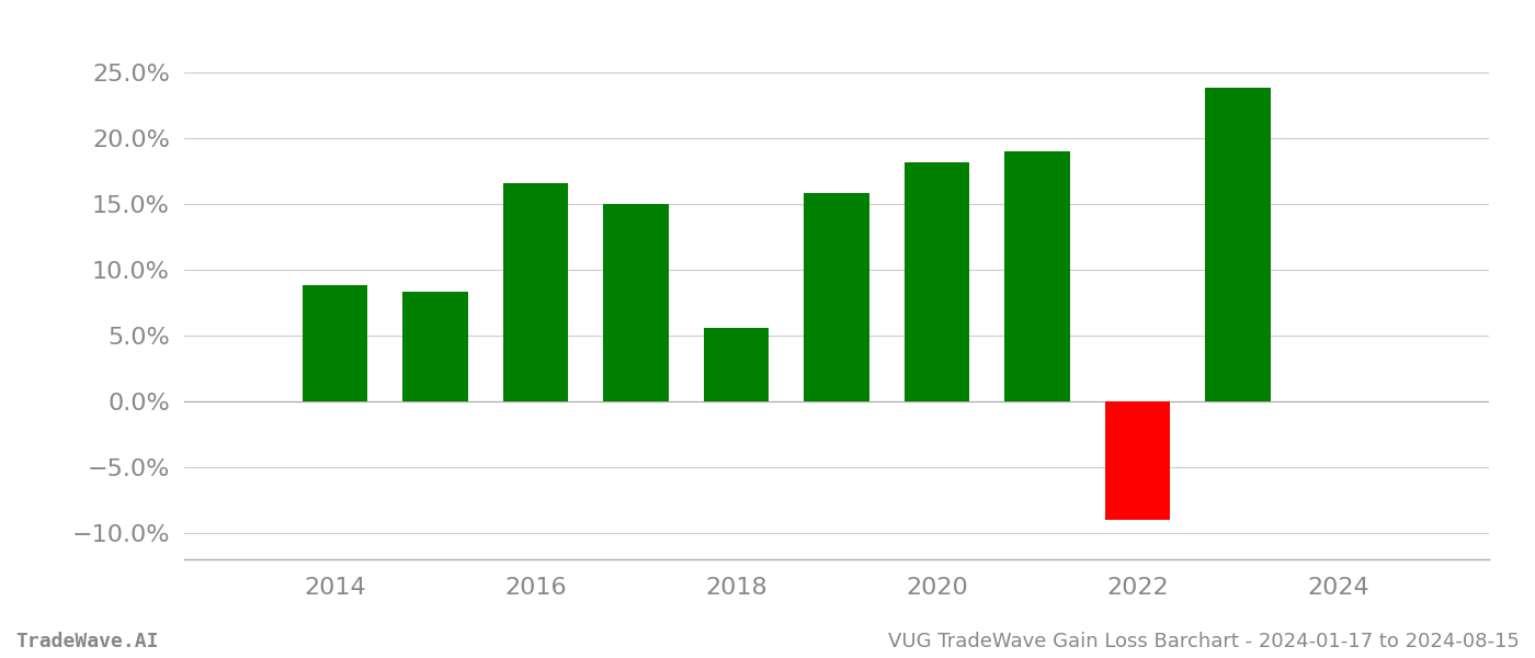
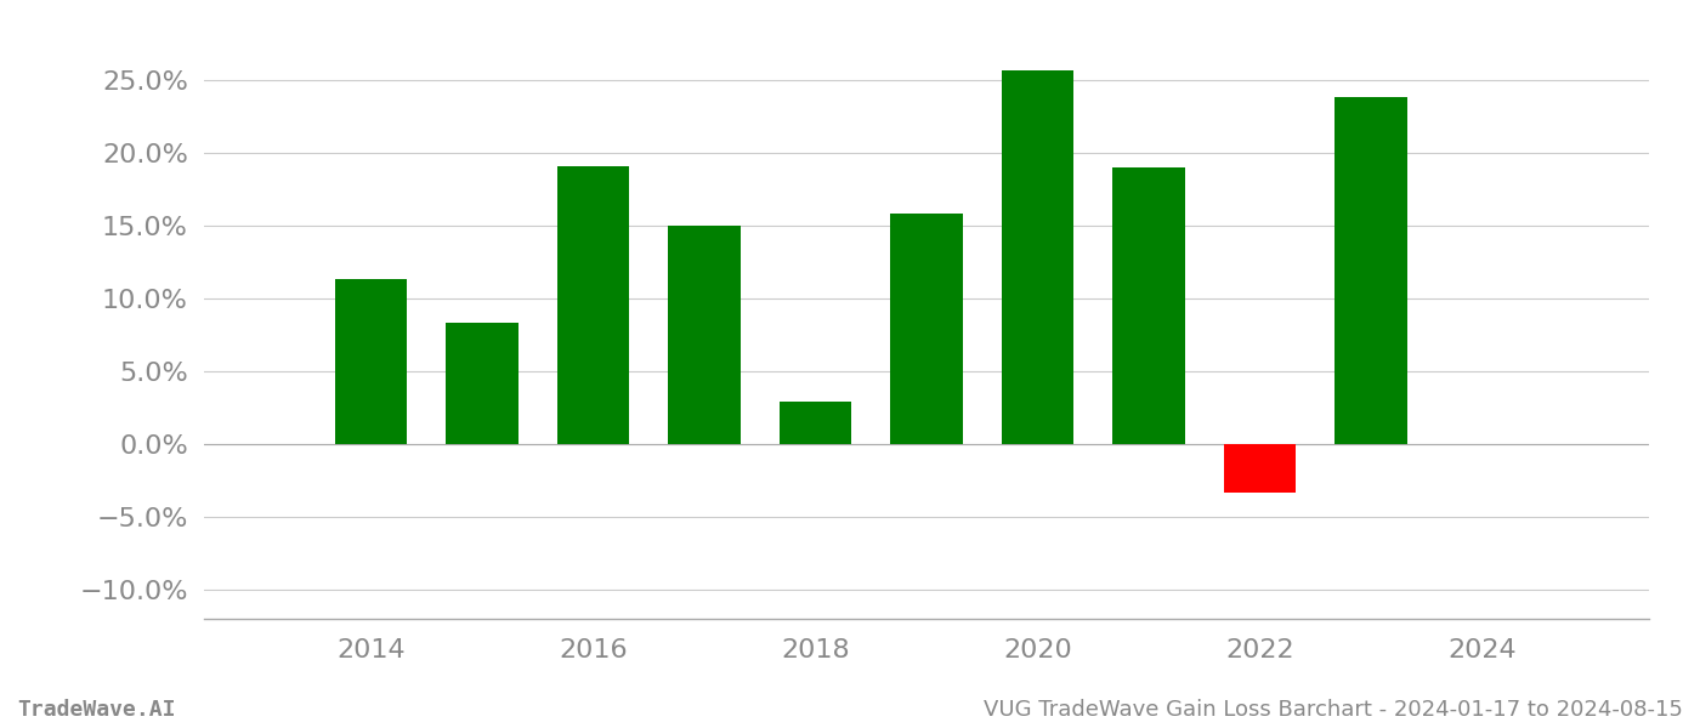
2014: 8.8% -> 11.3%
2016: 16.6% -> 19.1%
2018: 5.6% -> 2.9%
2020: 18.2% -> 25.7%
2022: -9.0% -> -3.3%
